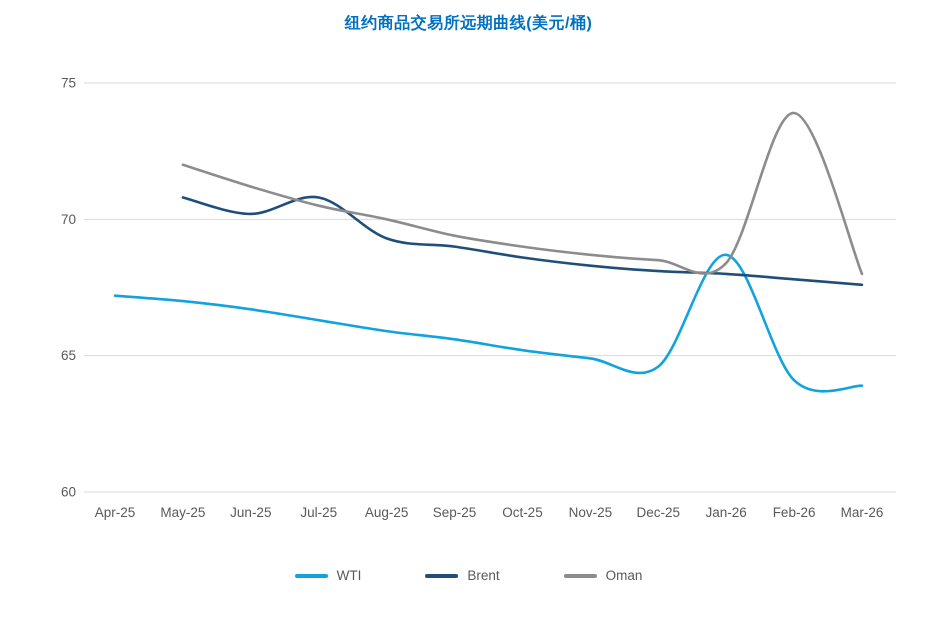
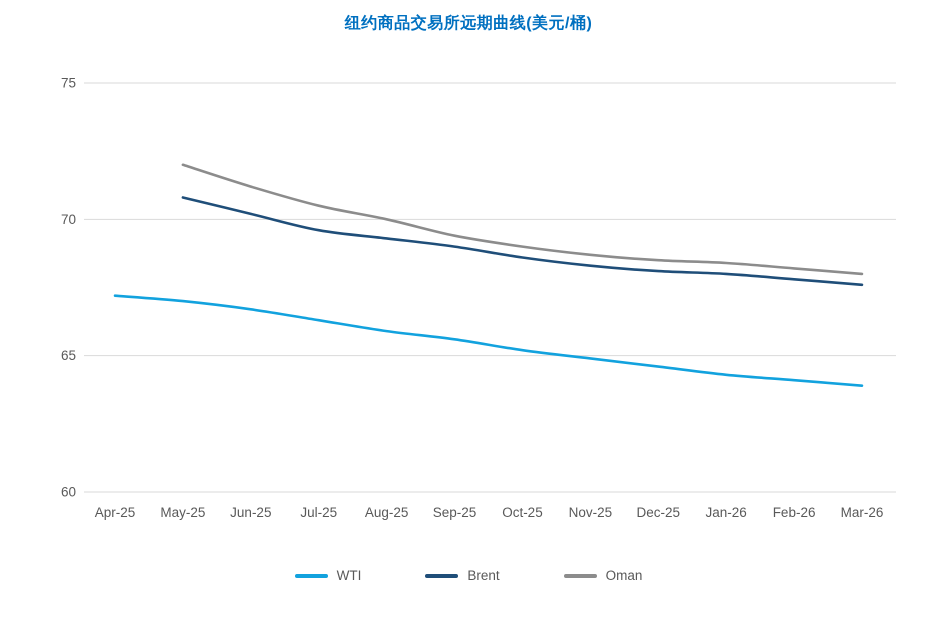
Brent/Jul-25: 70.8 -> 69.6
WTI/Jan-26: 68.7 -> 64.3
Oman/Feb-26: 73.9 -> 68.2
